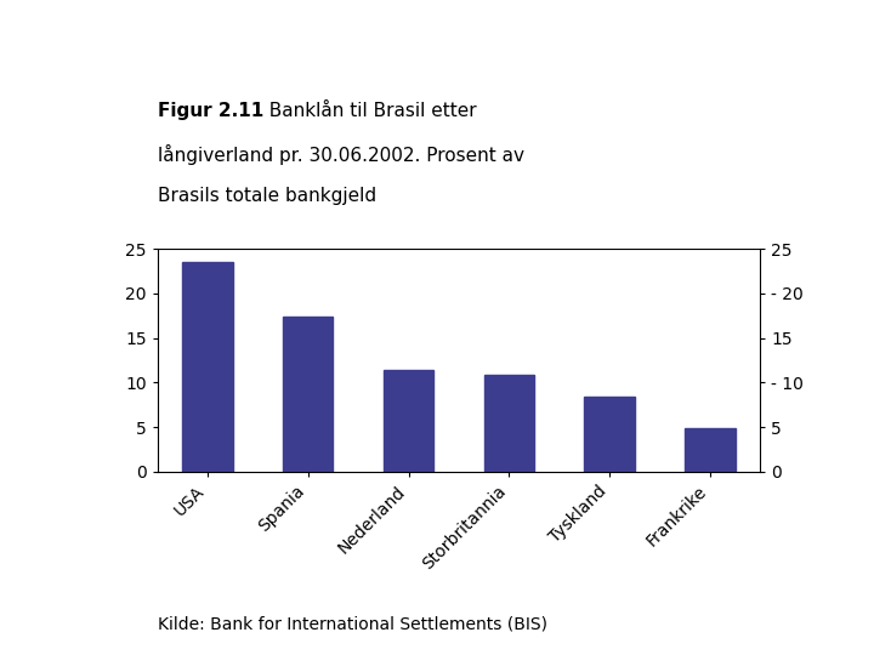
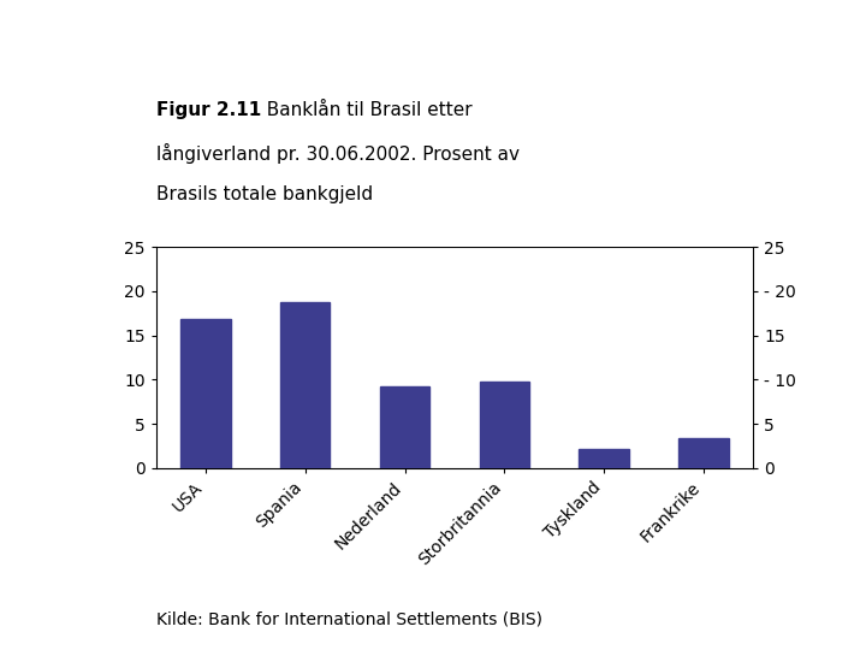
USA: 23.5 -> 16.8
Spania: 17.4 -> 18.8
Nederland: 11.4 -> 9.2
Storbritannia: 10.8 -> 9.8
Tyskland: 8.4 -> 2.2
Frankrike: 4.9 -> 3.4
